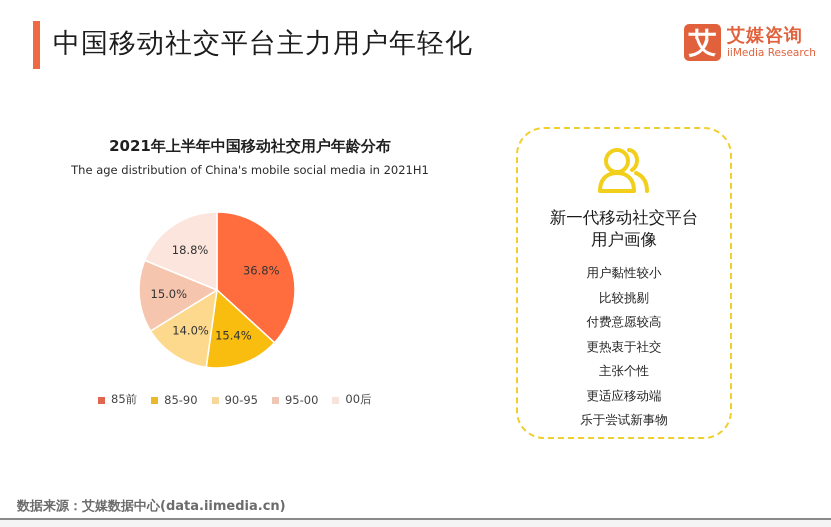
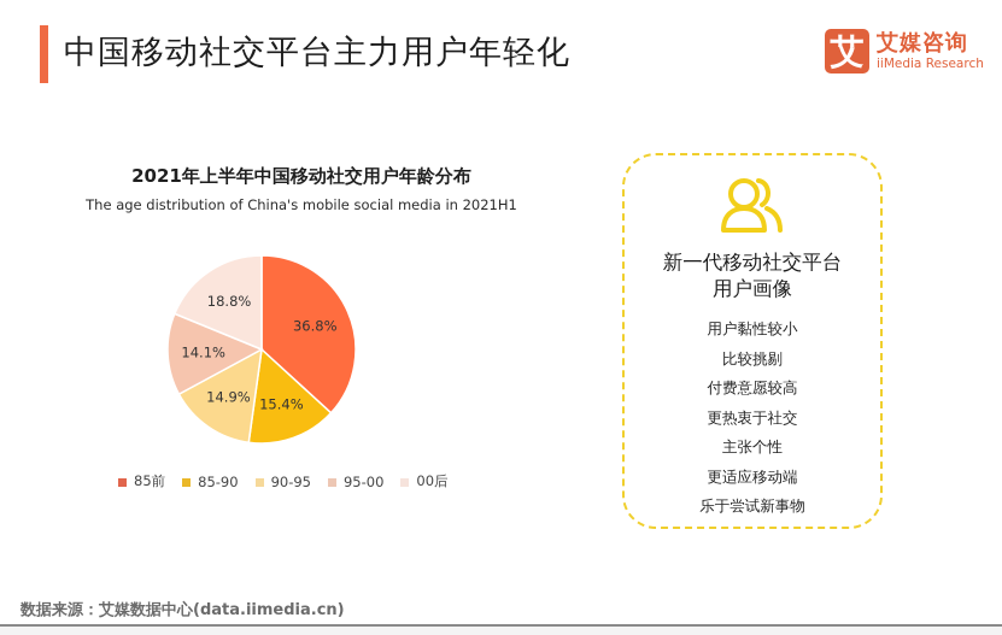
90-95: 14.0% -> 14.9%
95-00: 15.0% -> 14.1%
